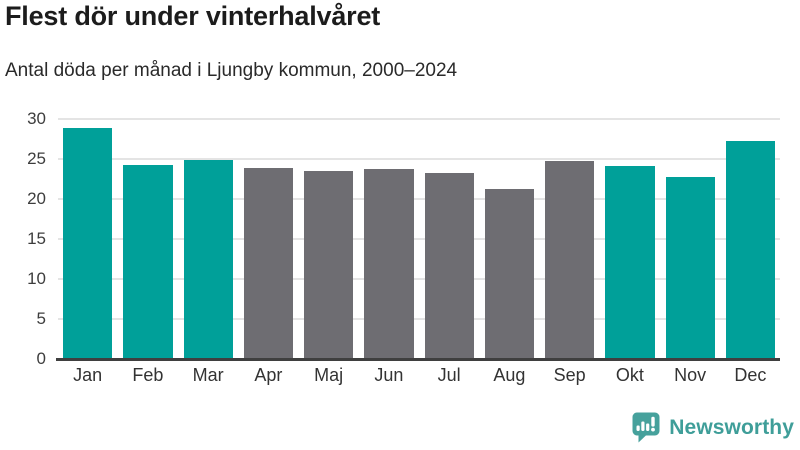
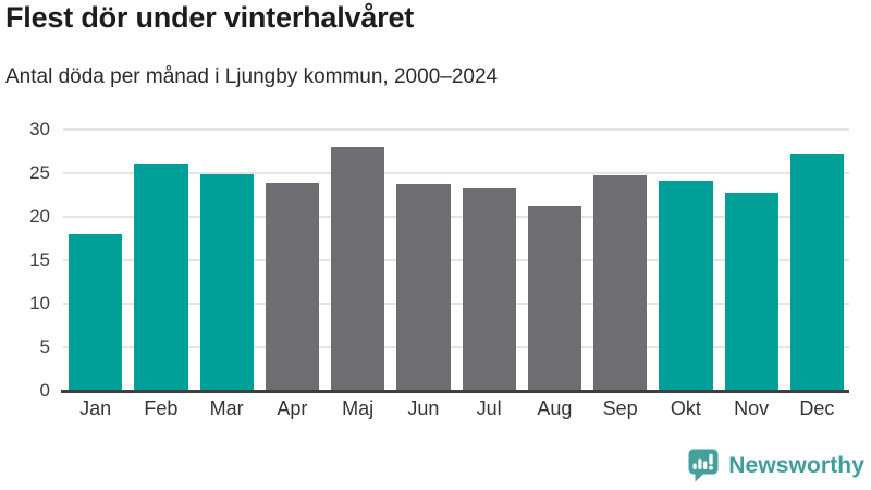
Jan: 29 -> 18
Feb: 24 -> 26
Maj: 24 -> 28
